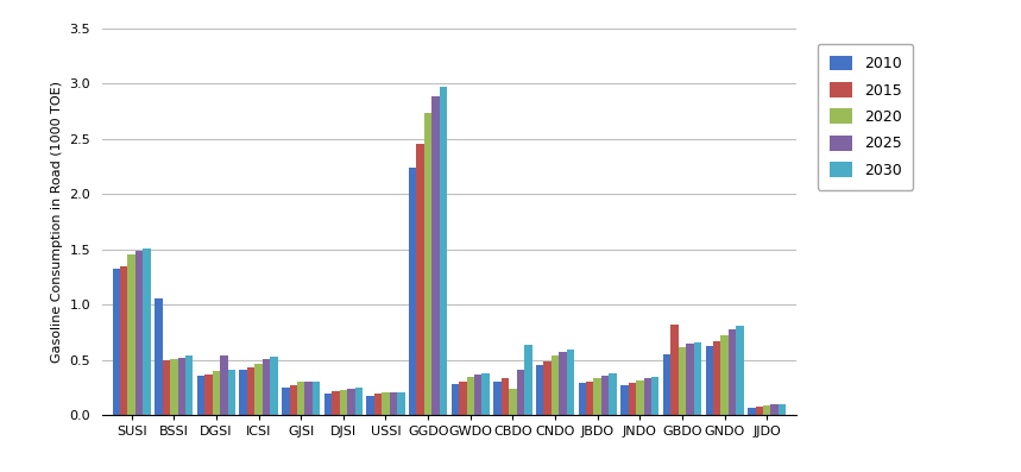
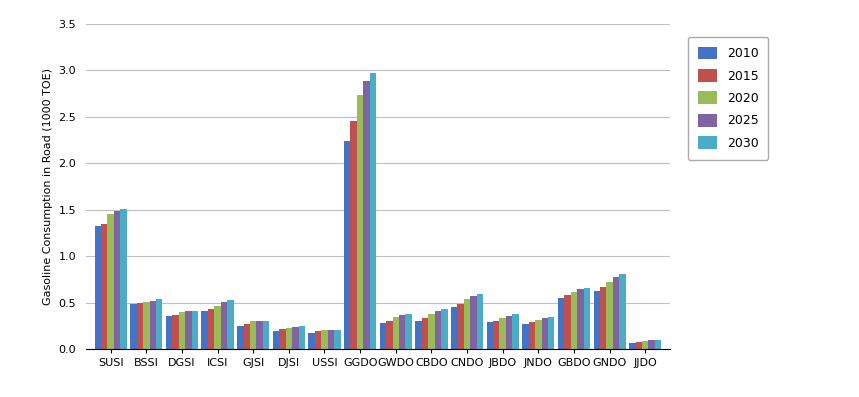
2010/BSSI: 1.06 -> 0.49
2025/DGSI: 0.54 -> 0.41
2020/CBDO: 0.24 -> 0.38
2030/CBDO: 0.64 -> 0.43
2015/GBDO: 0.82 -> 0.58
